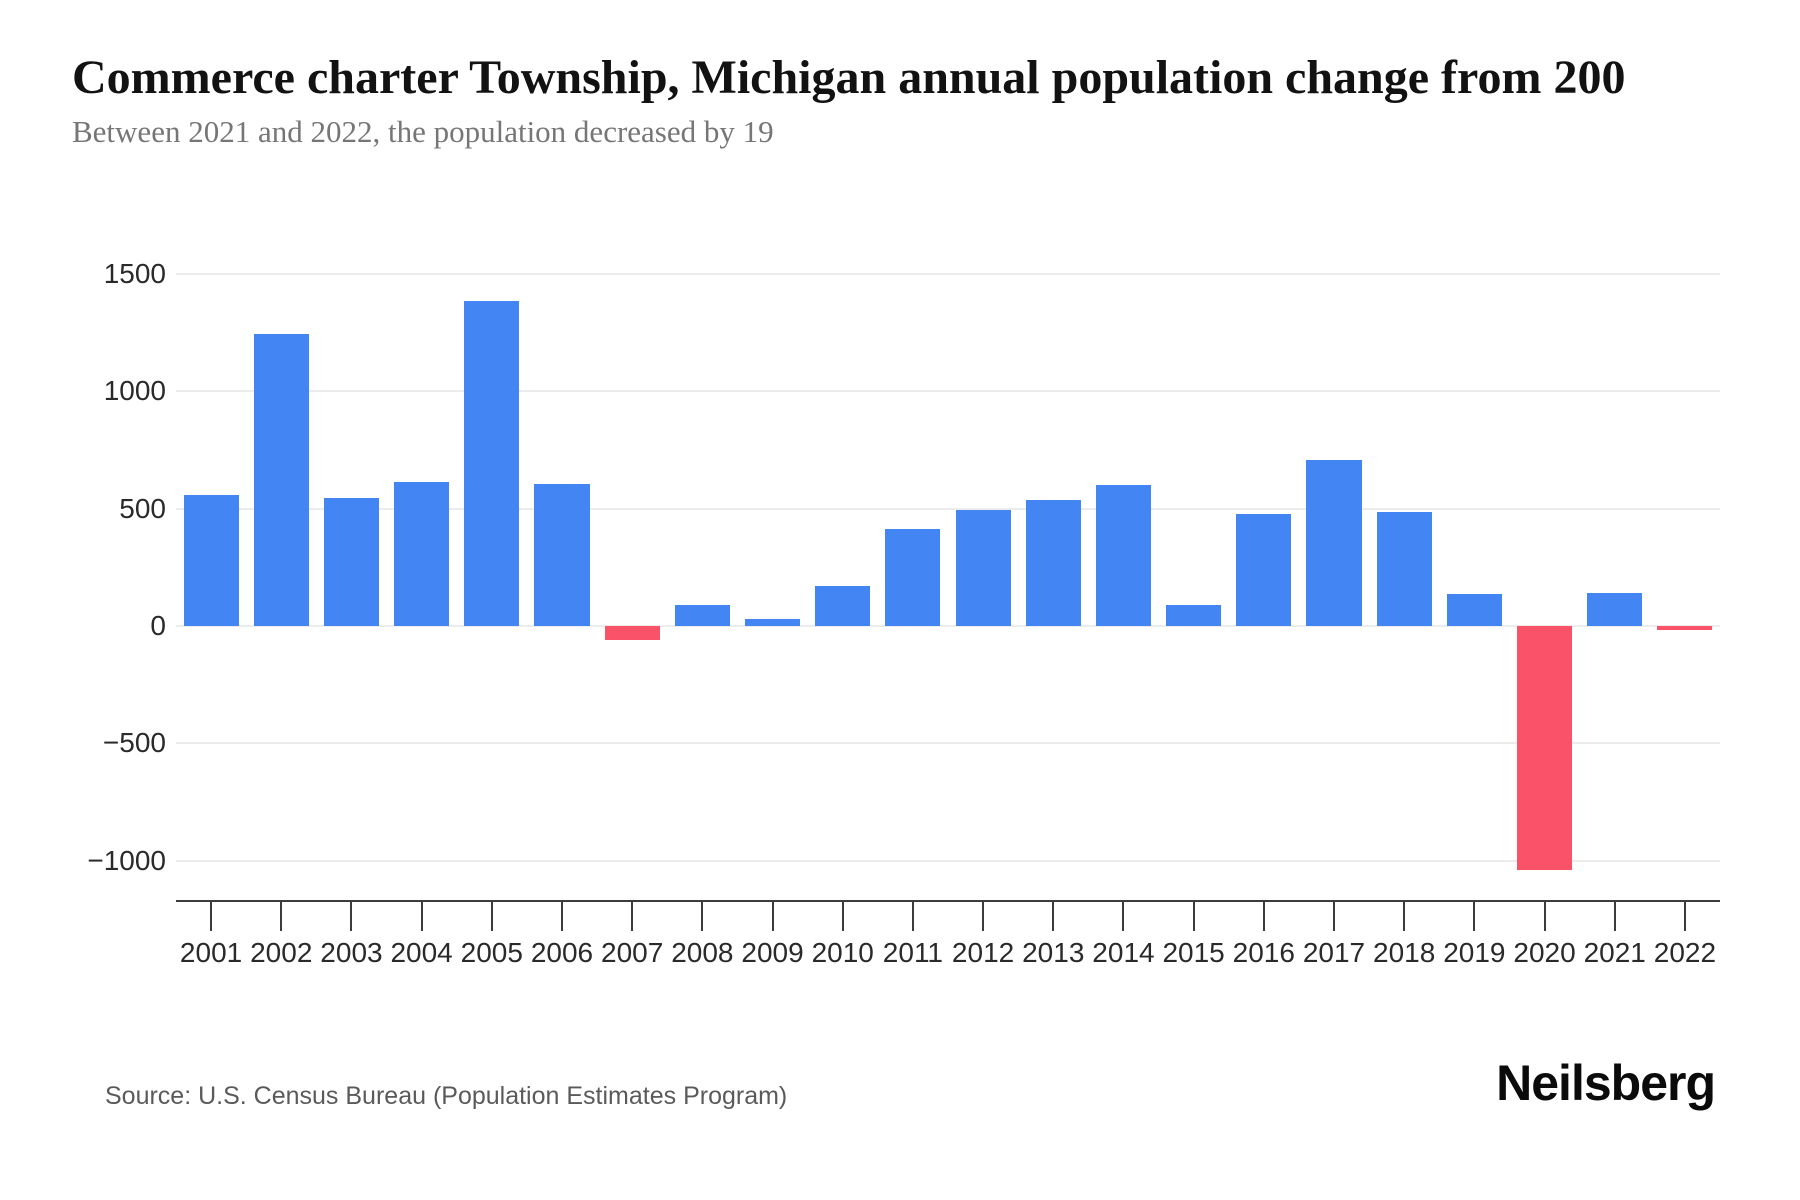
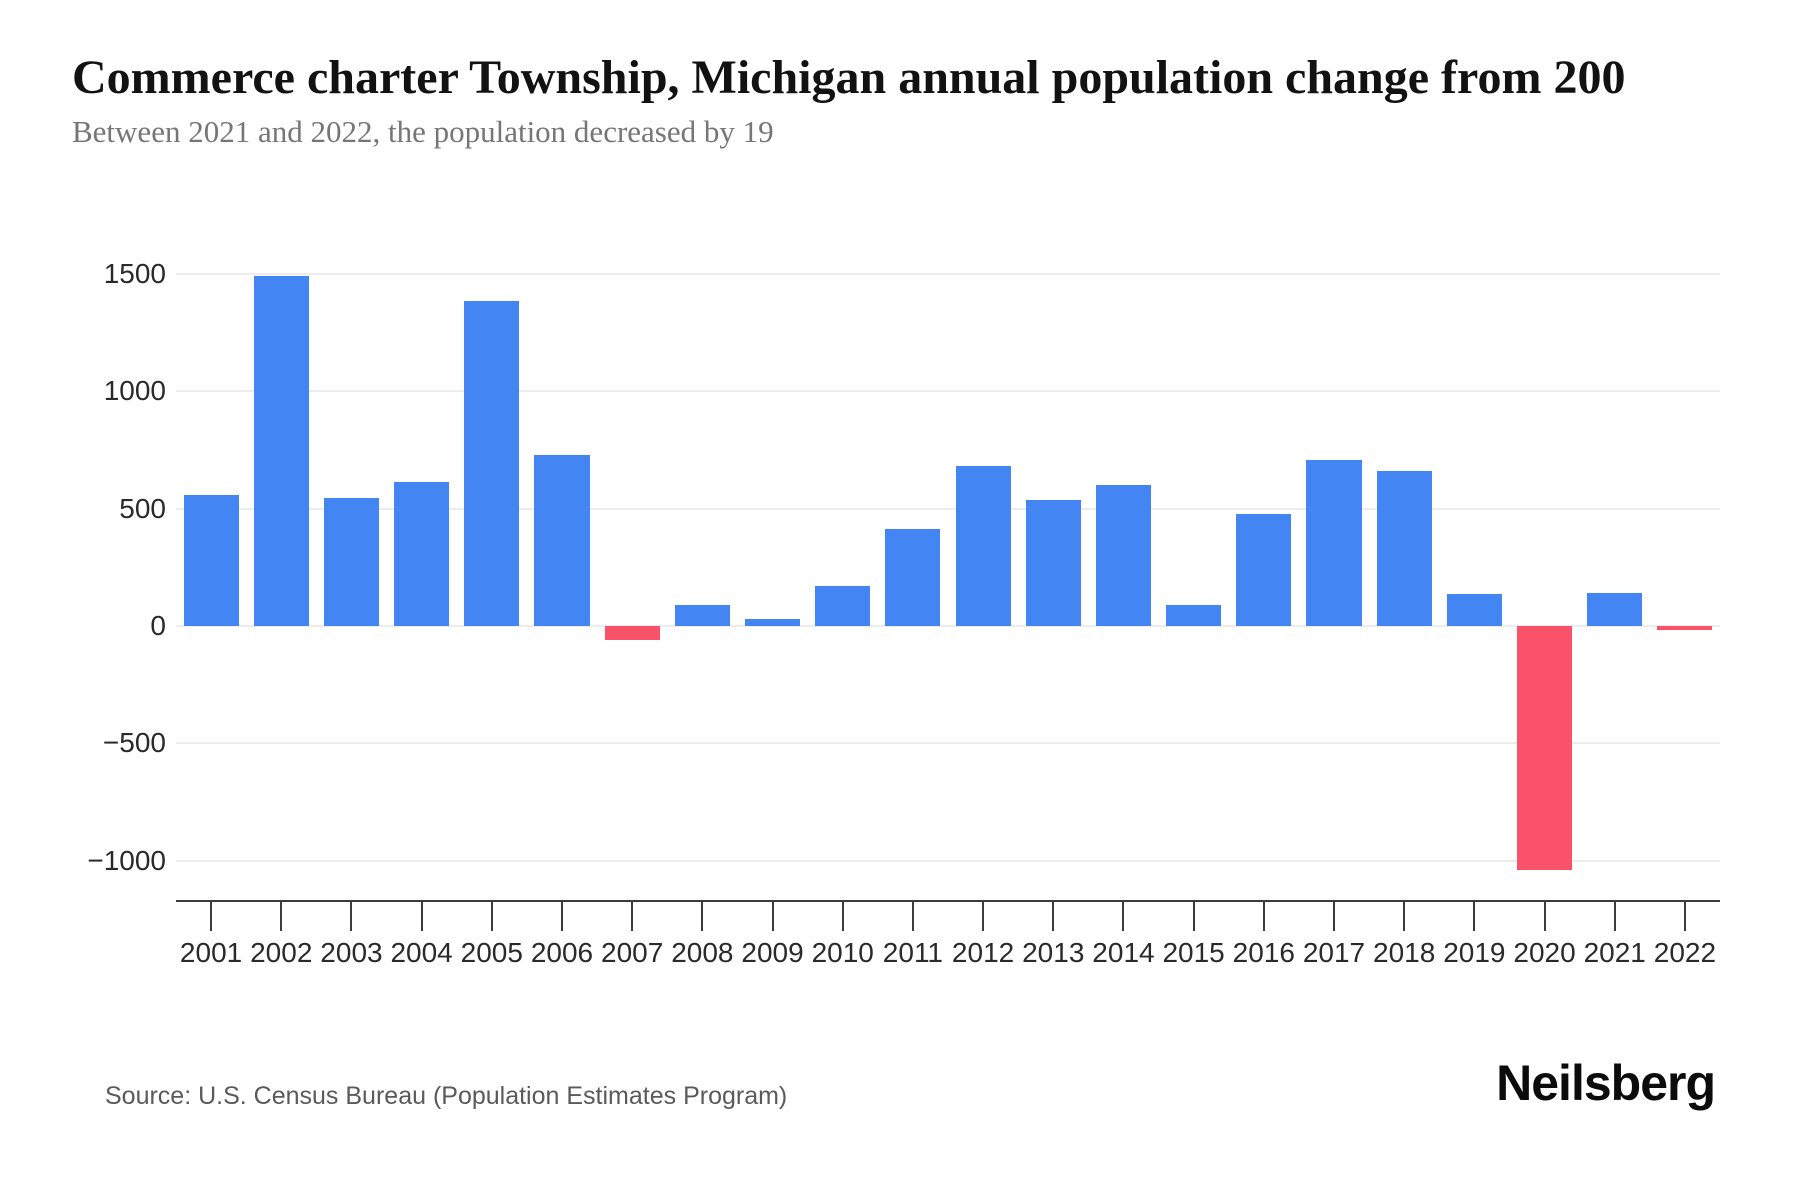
2002: 1240 -> 1490
2006: 600 -> 730
2012: 500 -> 680
2018: 480 -> 660
